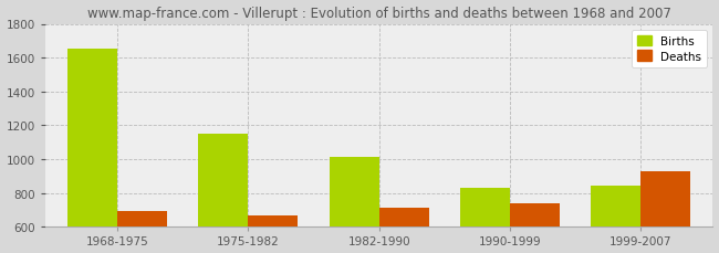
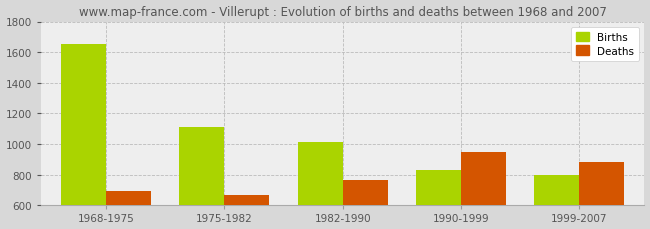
Births/1975-1982: 1150 -> 1110
Deaths/1982-1990: 710 -> 760
Deaths/1990-1999: 740 -> 940
Births/1999-2007: 840 -> 800
Deaths/1999-2007: 930 -> 880
